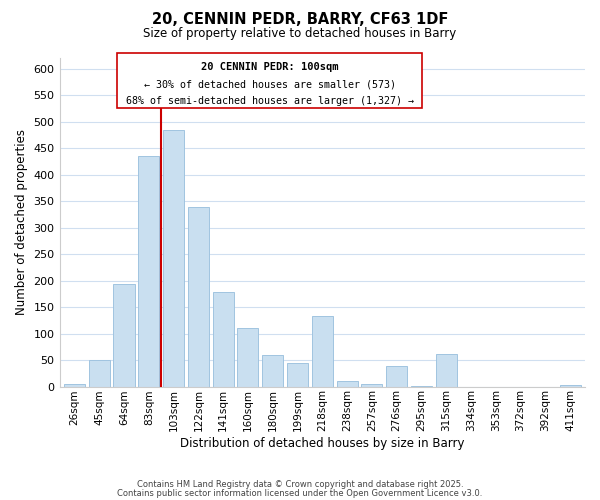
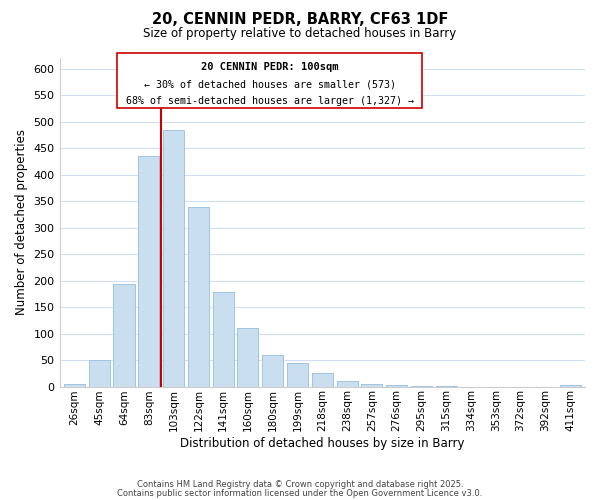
218sqm: 134 -> 25
276sqm: 38 -> 2
315sqm: 62 -> 1
